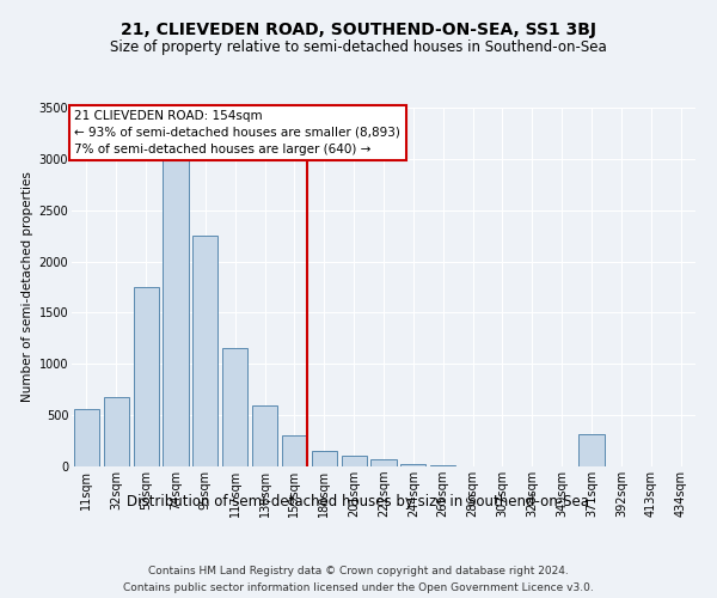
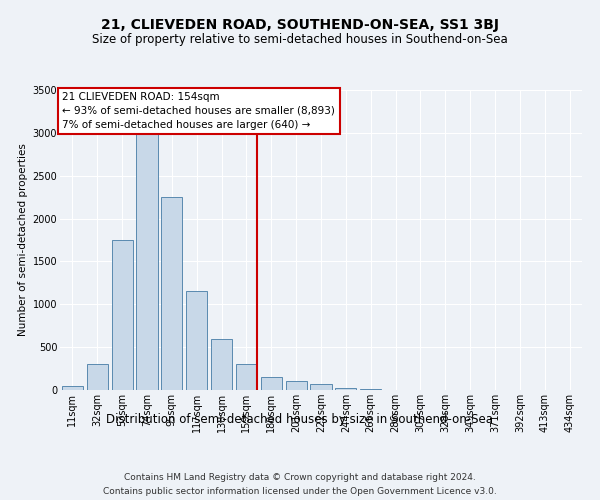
11sqm: 560 -> 50
32sqm: 680 -> 300
371sqm: 320 -> 0
